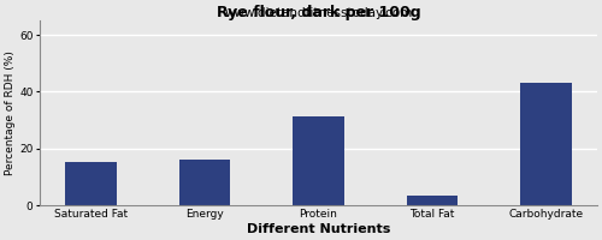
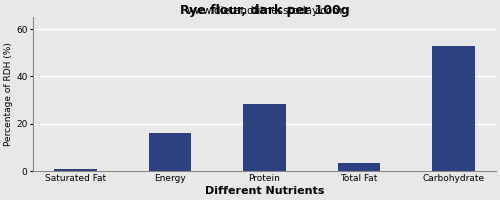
Saturated Fat: 15.5 -> 1.0
Protein: 31.5 -> 28.5
Carbohydrate: 43.0 -> 53.0
